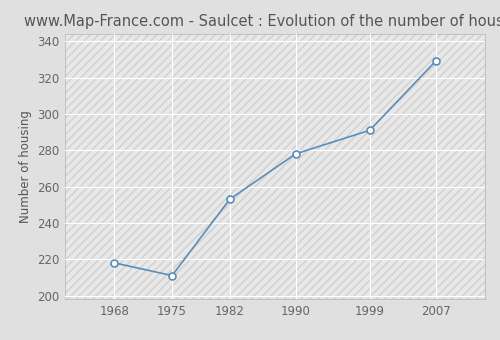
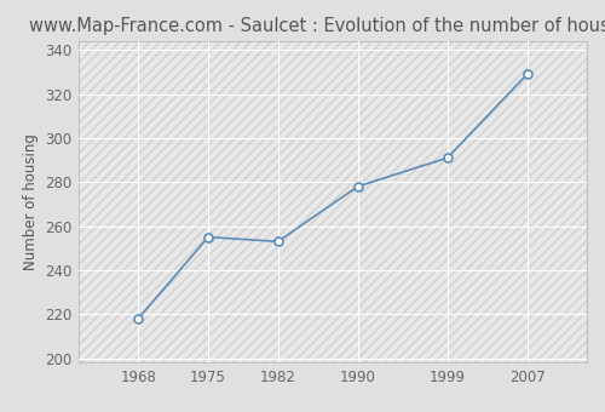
1975: 211 -> 255
